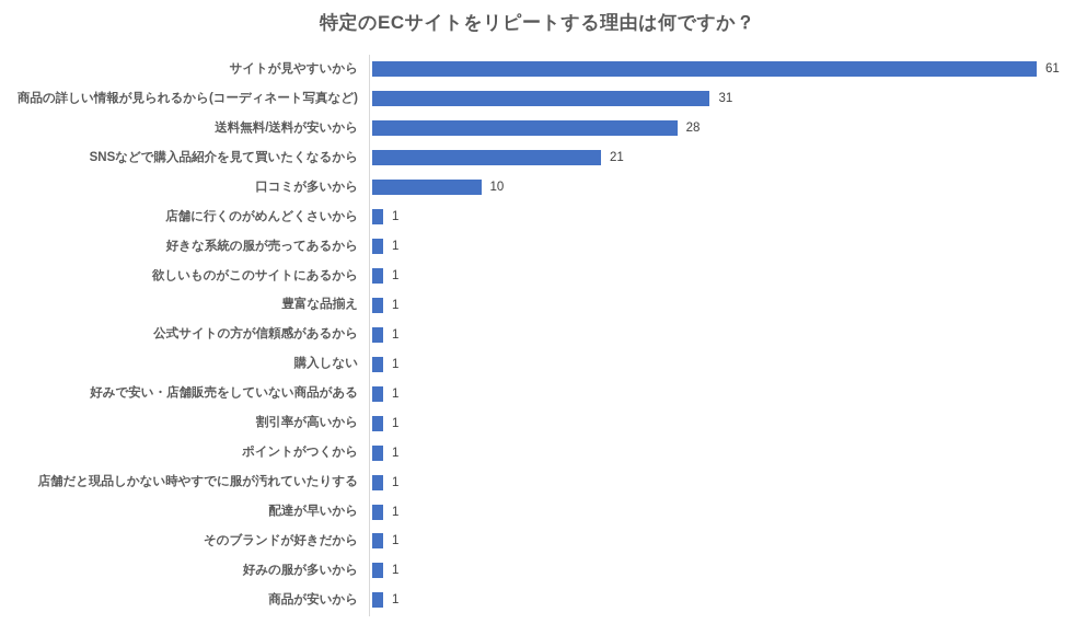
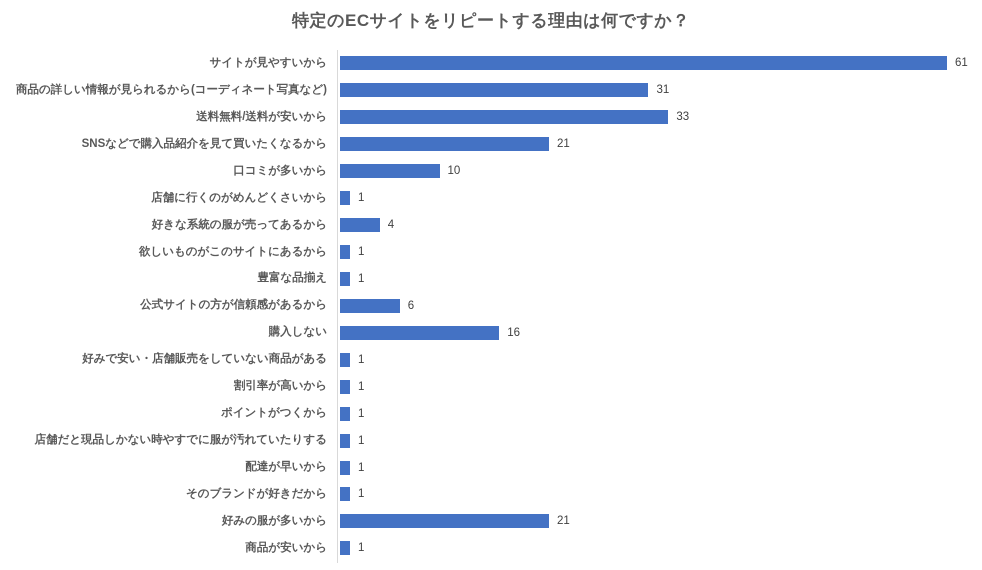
送料無料/送料が安いから: 28 -> 33
好きな系統の服が売ってあるから: 1 -> 4
公式サイトの方が信頼感があるから: 1 -> 6
購入しない: 1 -> 16
好みの服が多いから: 1 -> 21
